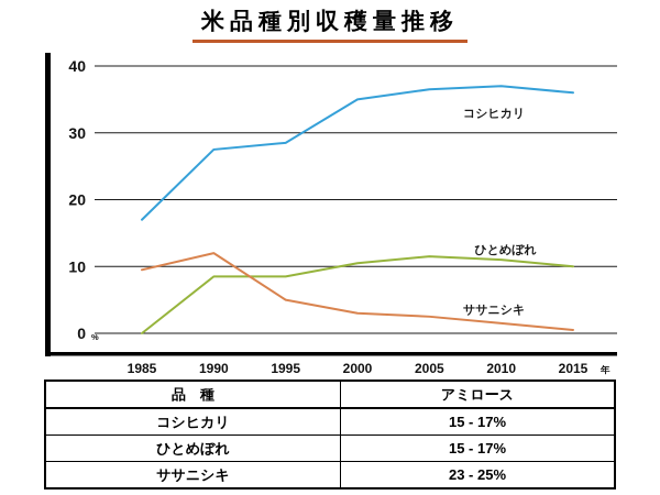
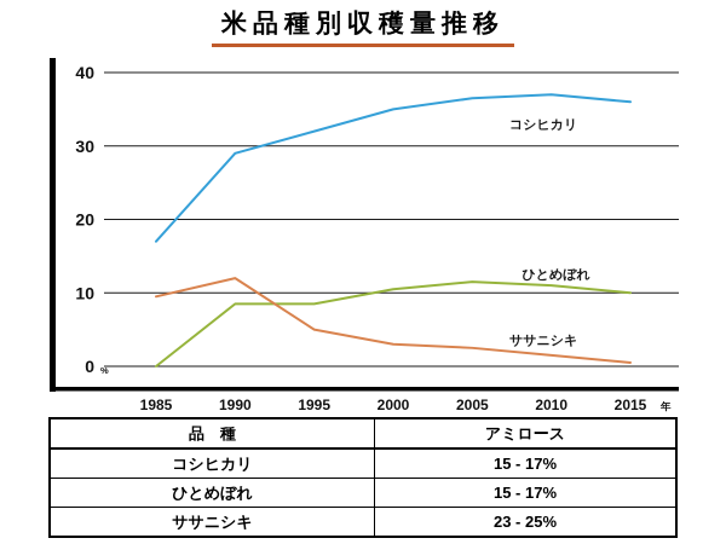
コシヒカリ/1990: 28 -> 29
コシヒカリ/1995: 28 -> 32
